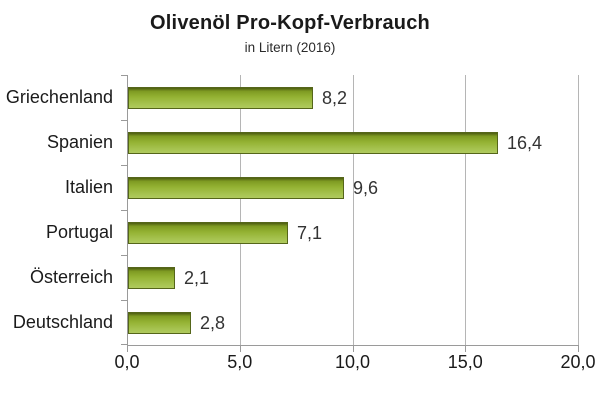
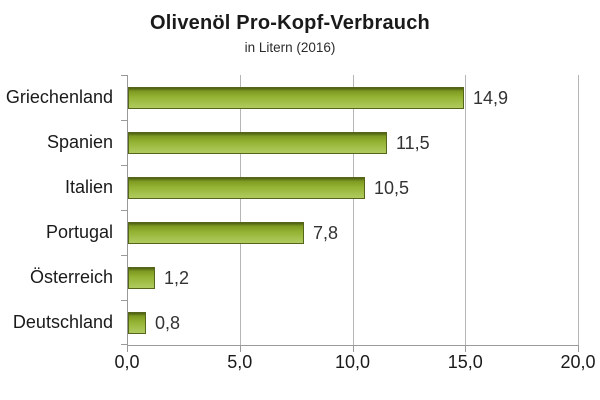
Griechenland: 8,2 -> 14,9
Spanien: 16,4 -> 11,5
Italien: 9,6 -> 10,5
Portugal: 7,1 -> 7,8
Österreich: 2,1 -> 1,2
Deutschland: 2,8 -> 0,8
